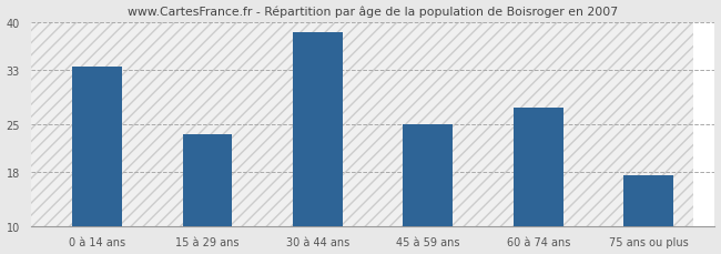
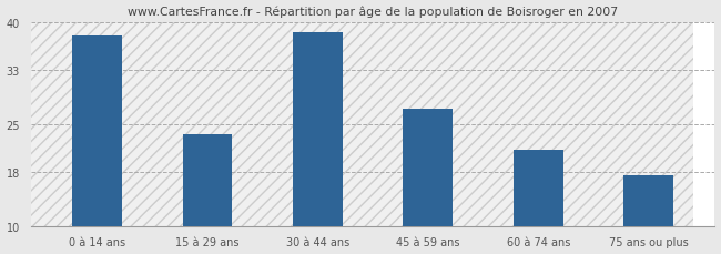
0 à 14 ans: 33.5 -> 38.0
45 à 59 ans: 25.0 -> 27.2
60 à 74 ans: 27.5 -> 21.2
